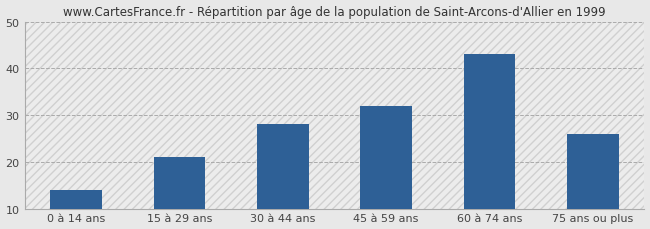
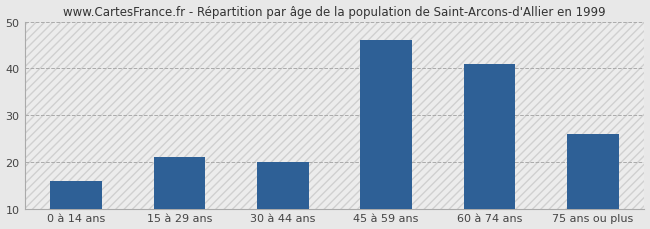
0 à 14 ans: 14 -> 16
30 à 44 ans: 28 -> 20
45 à 59 ans: 32 -> 46
60 à 74 ans: 43 -> 41
